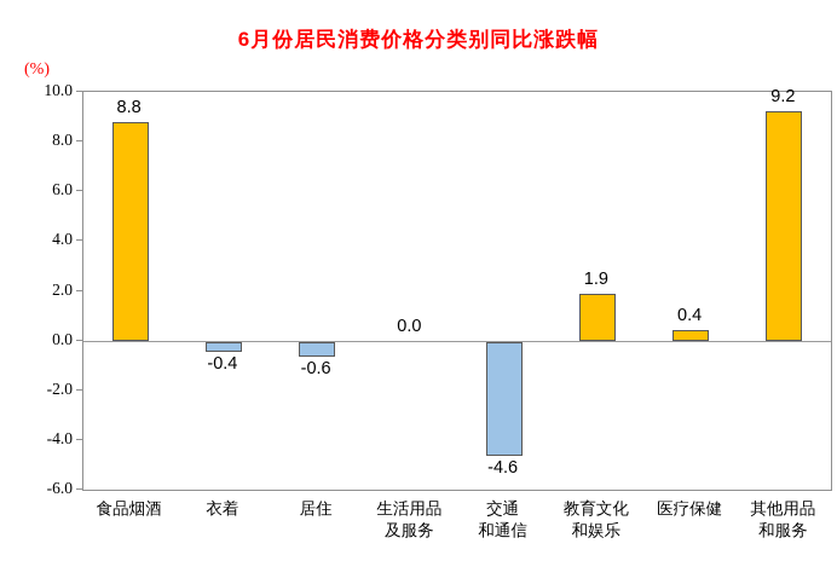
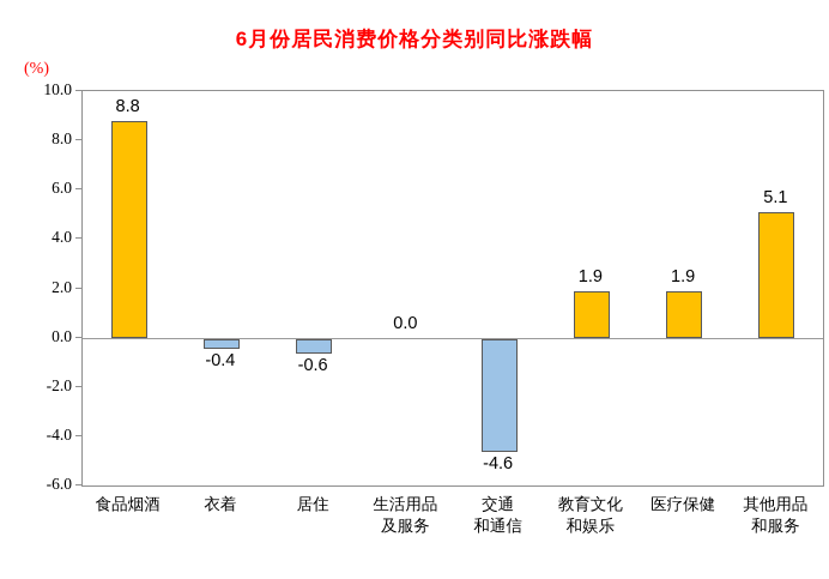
医疗保健: 0.4 -> 1.9
其他用品和服务: 9.2 -> 5.1
